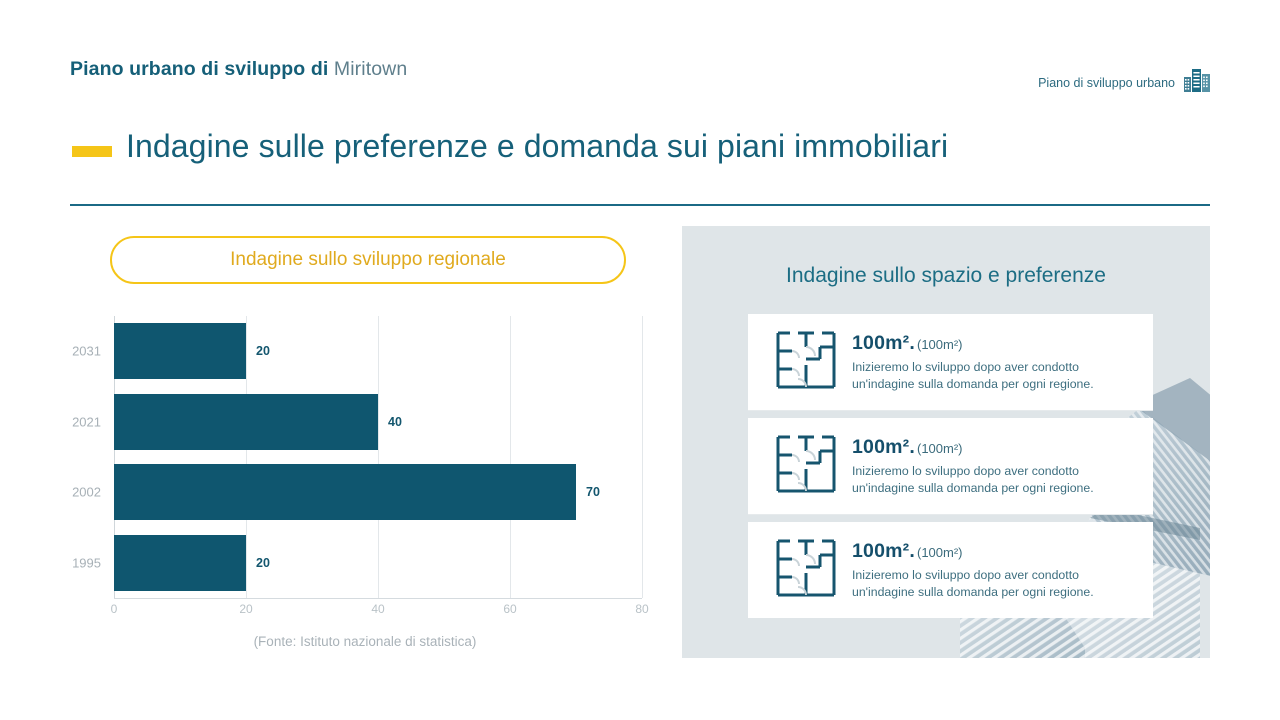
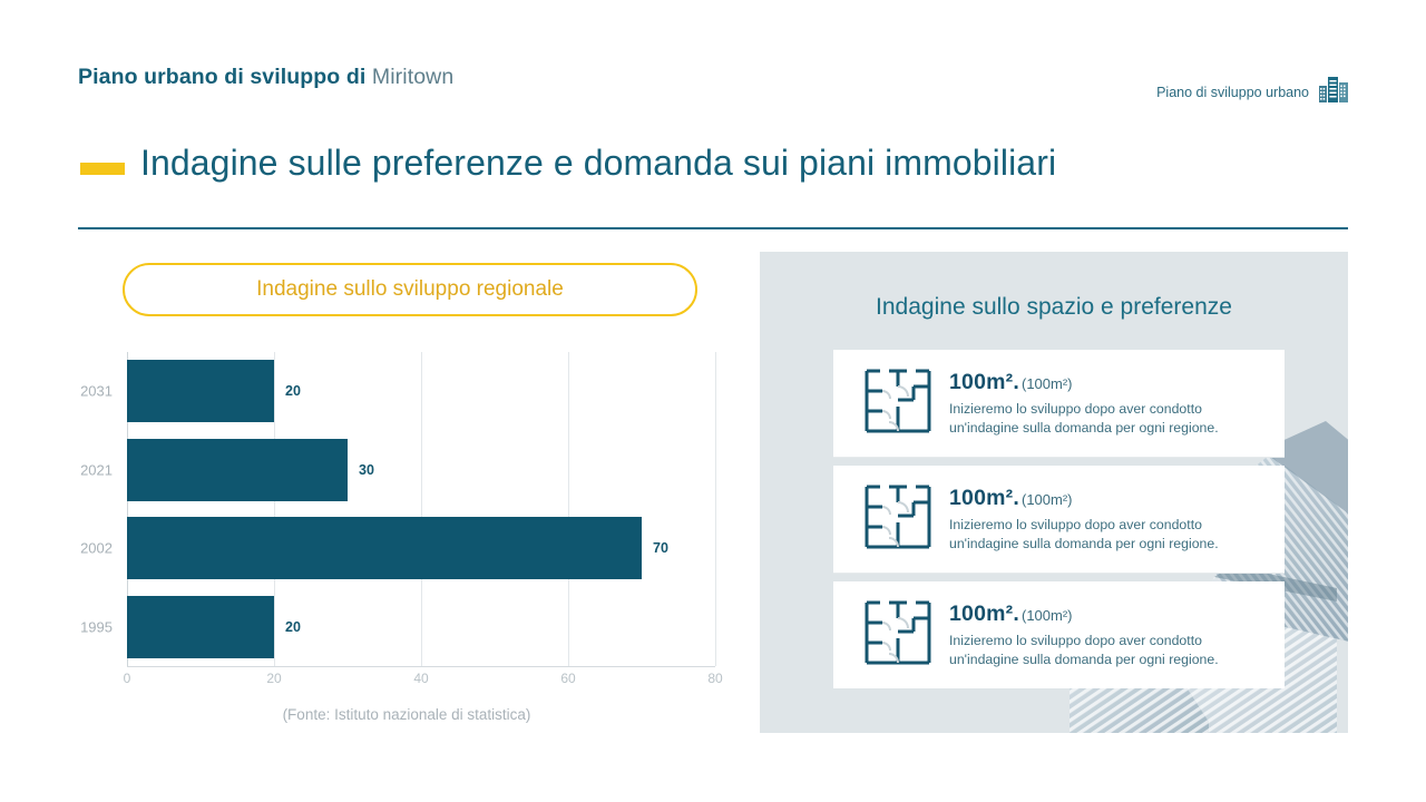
2021: 40 -> 30
